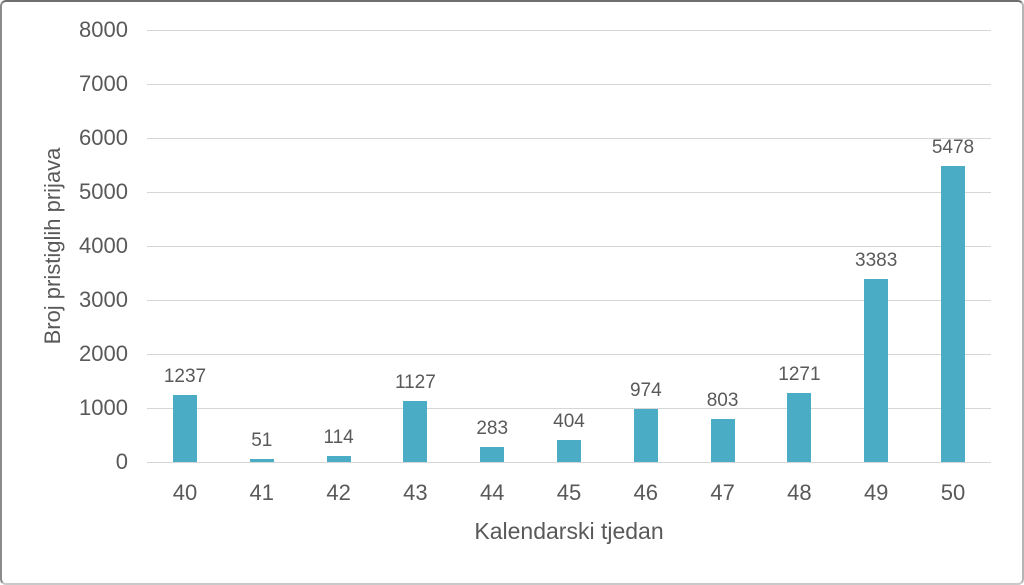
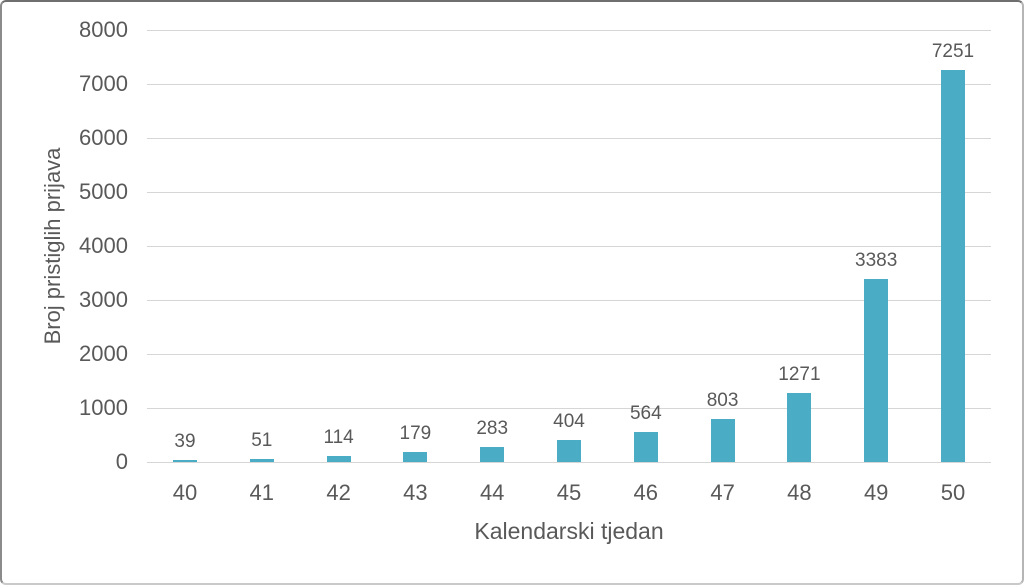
40: 1237 -> 39
43: 1127 -> 179
46: 974 -> 564
50: 5478 -> 7251
